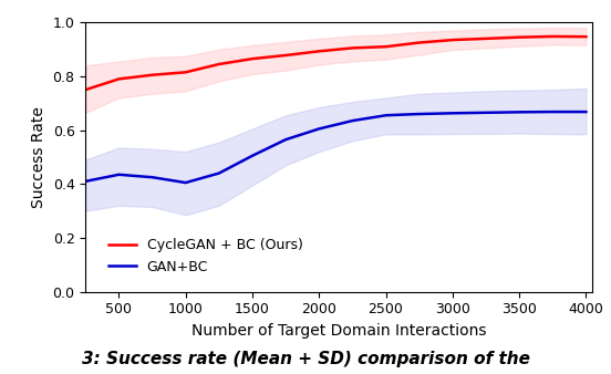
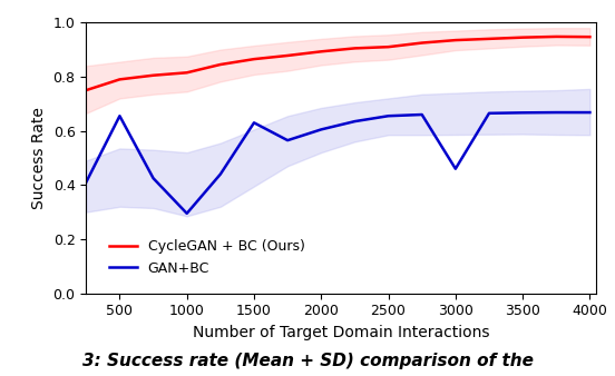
GAN+BC/500: 0.435 -> 0.655
GAN+BC/1000: 0.405 -> 0.295
GAN+BC/1500: 0.505 -> 0.630
GAN+BC/3000: 0.663 -> 0.460
